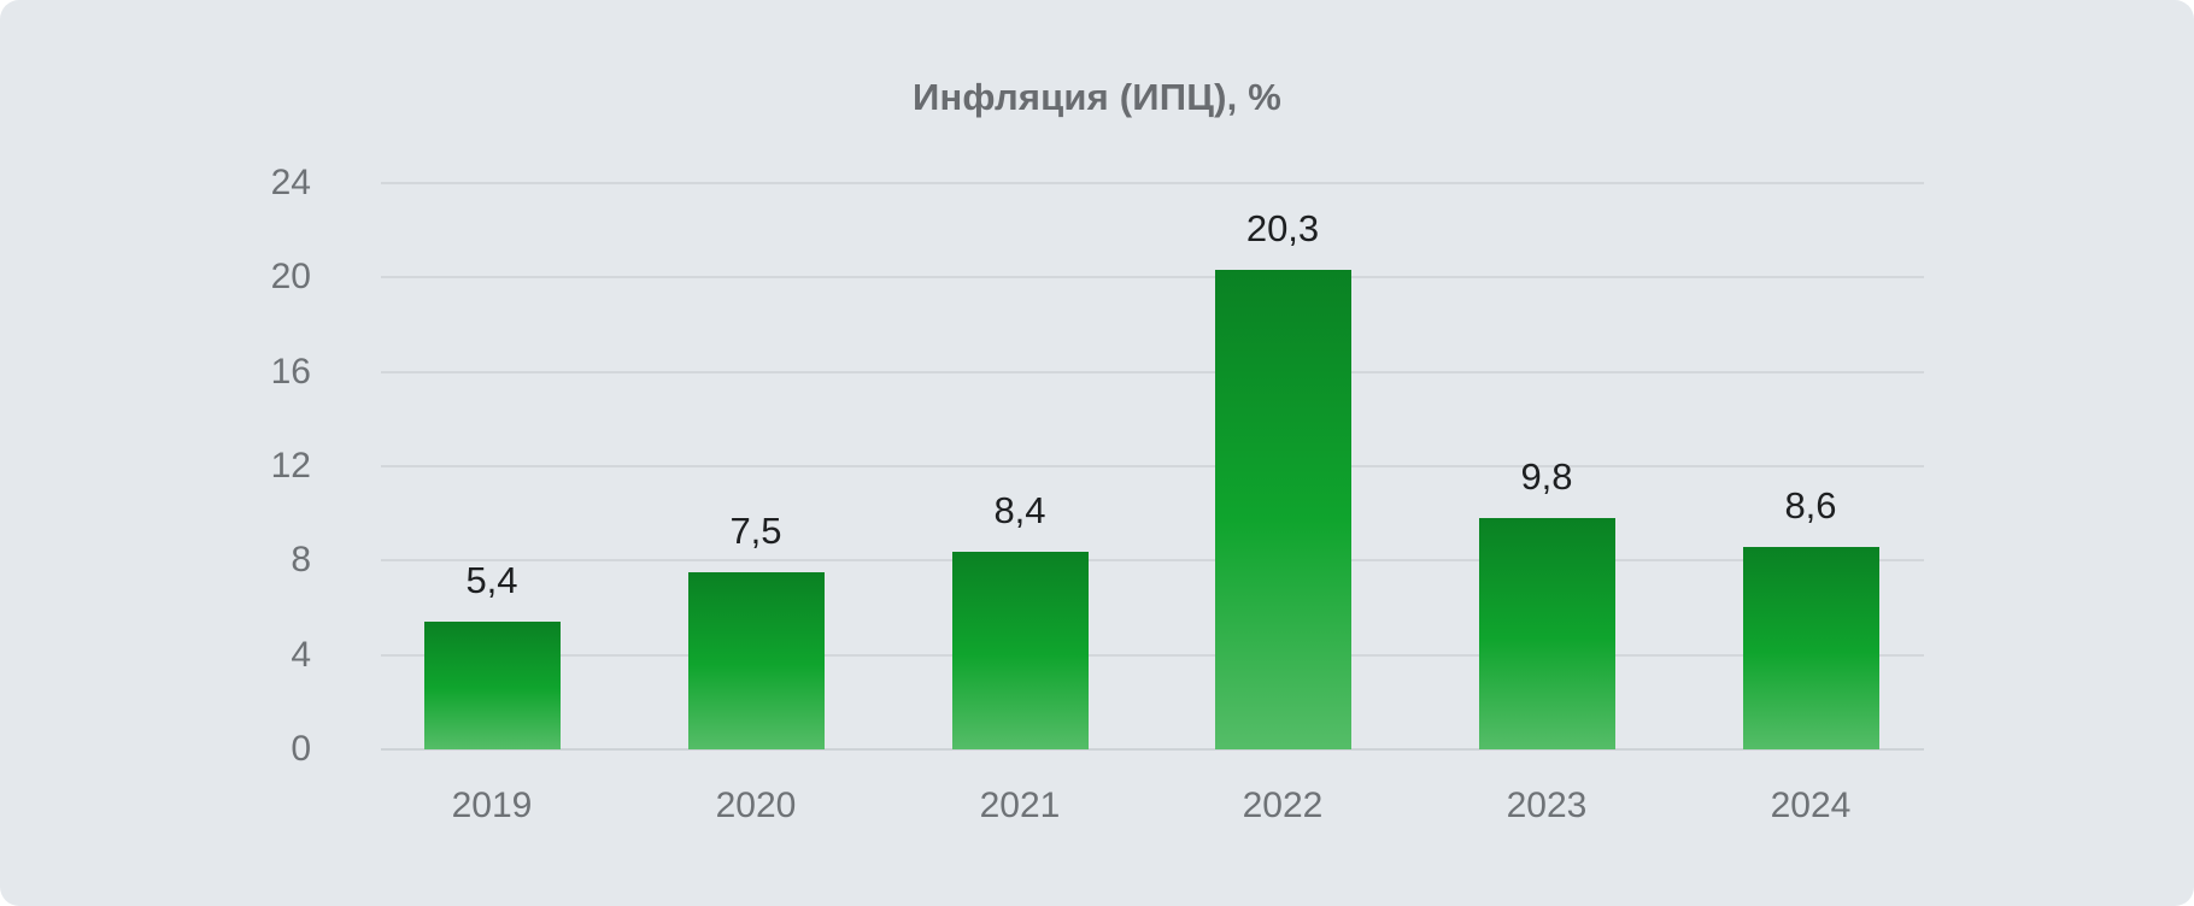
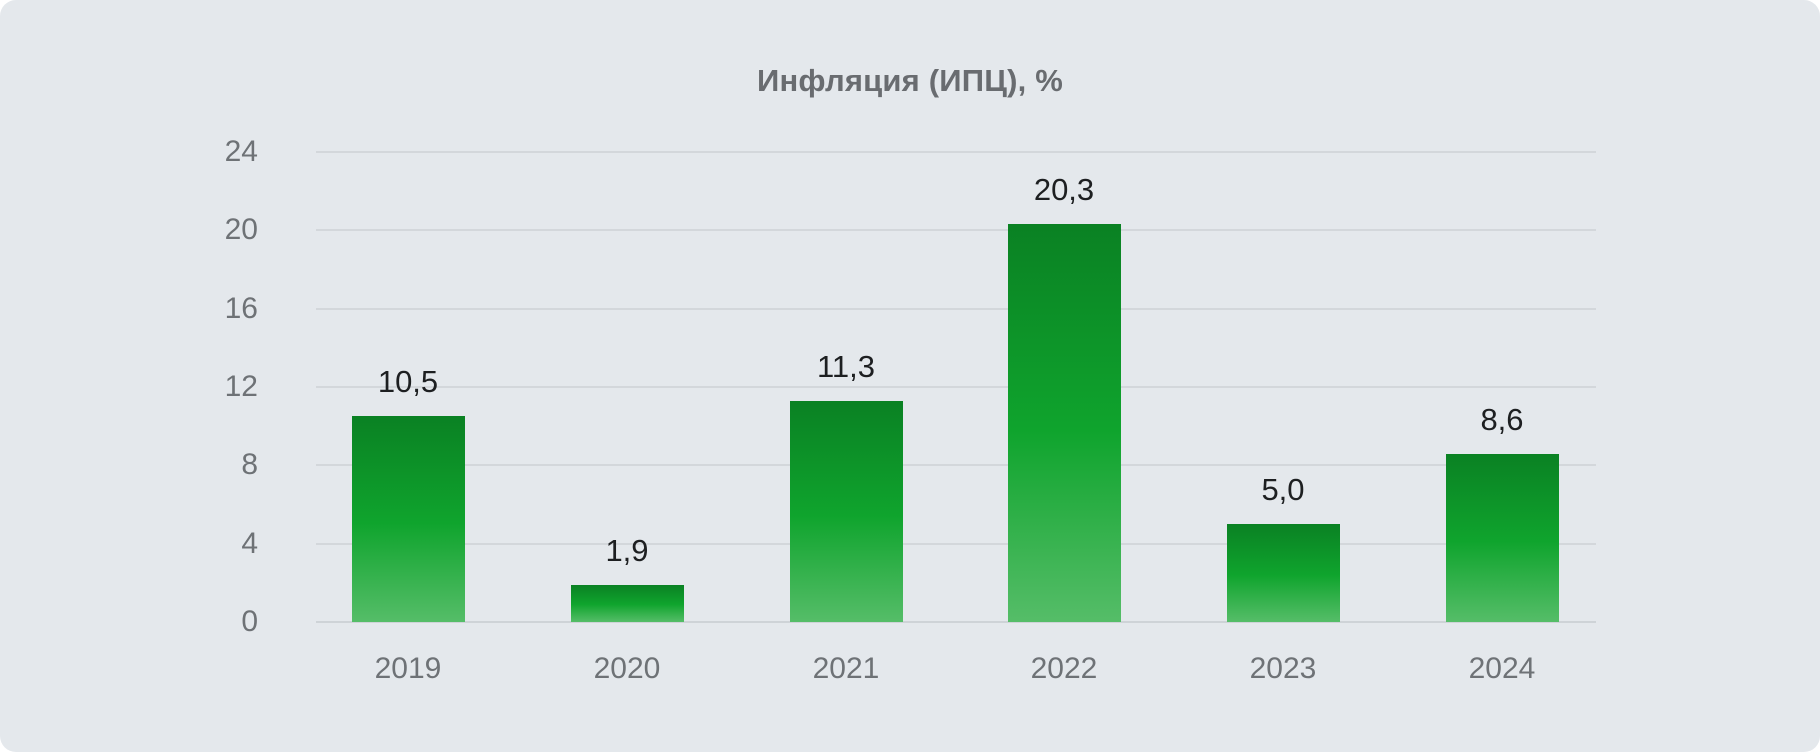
2019: 5,4 -> 10,5
2020: 7,5 -> 1,9
2021: 8,4 -> 11,3
2023: 9,8 -> 5,0
